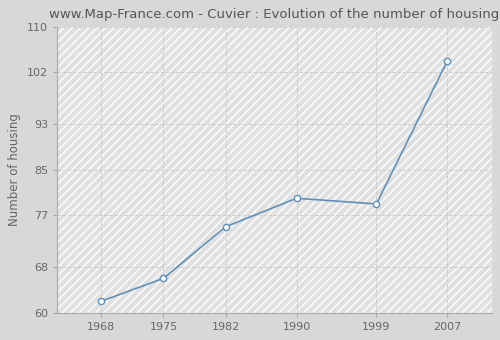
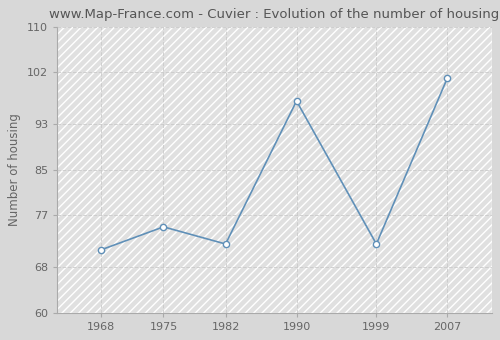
1968: 62 -> 71
1975: 66 -> 75
1982: 75 -> 72
1990: 80 -> 97
1999: 79 -> 72
2007: 104 -> 101
